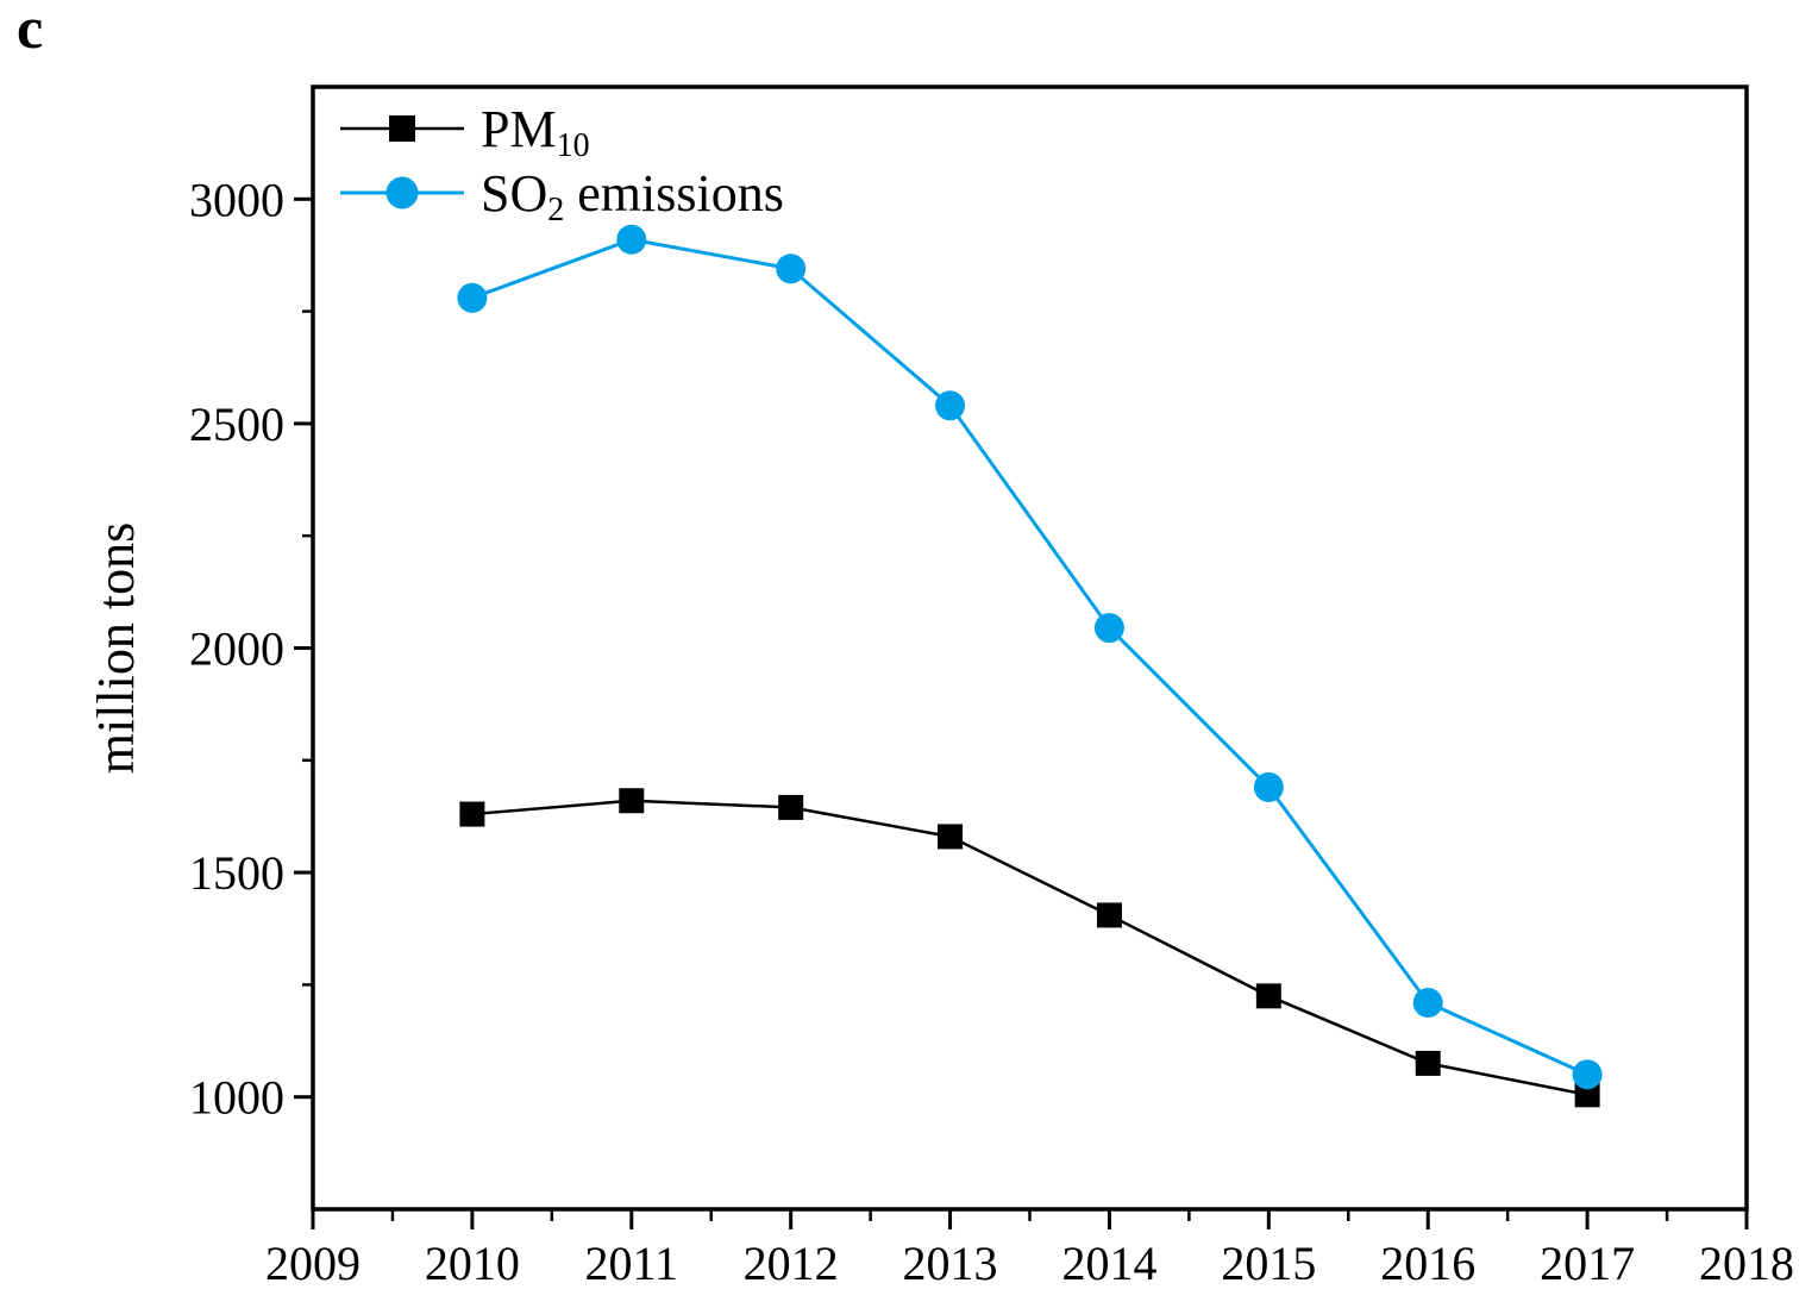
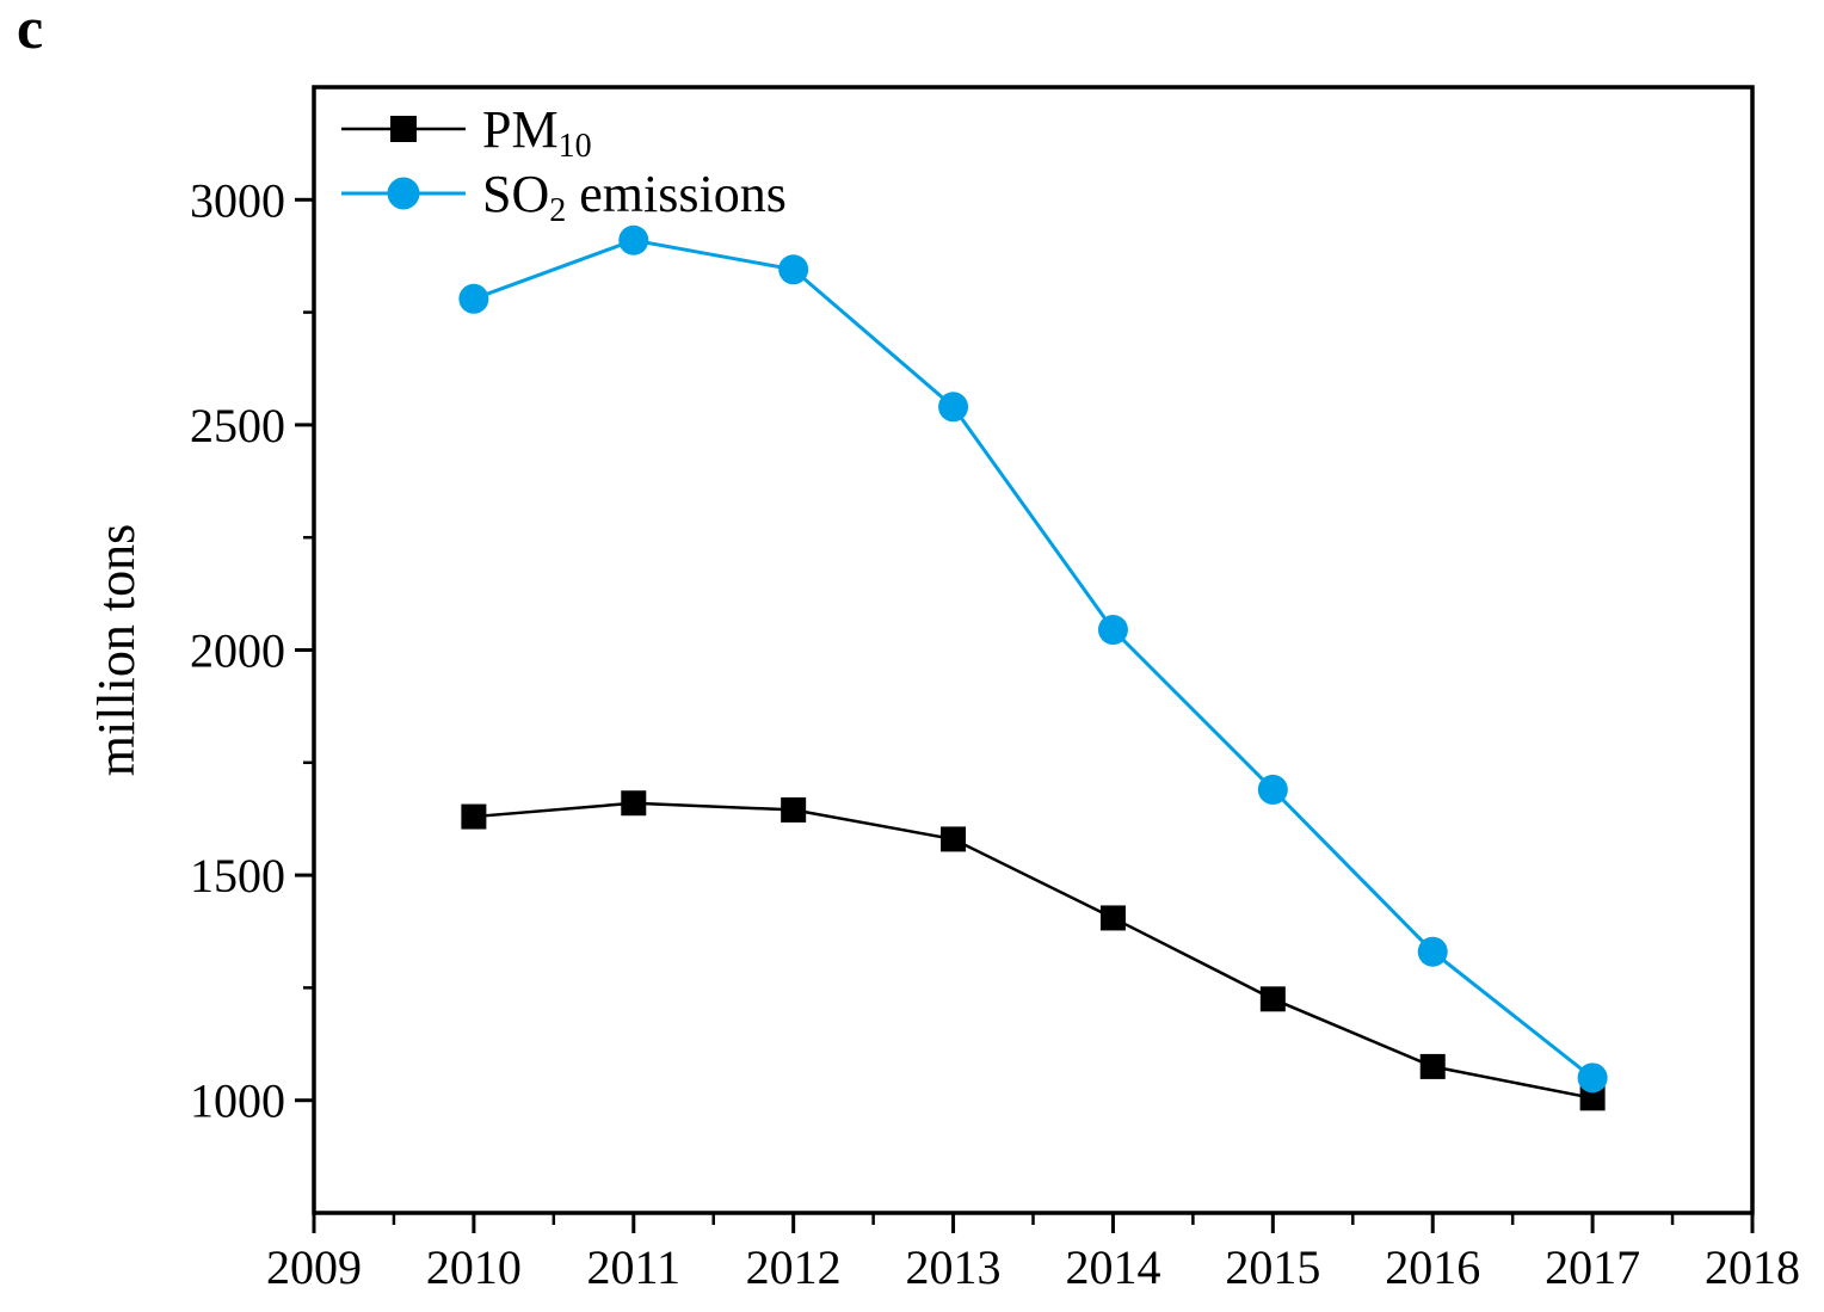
SO2 emissions/2016: 1210 -> 1330
